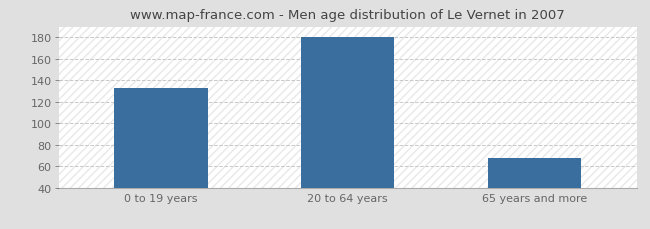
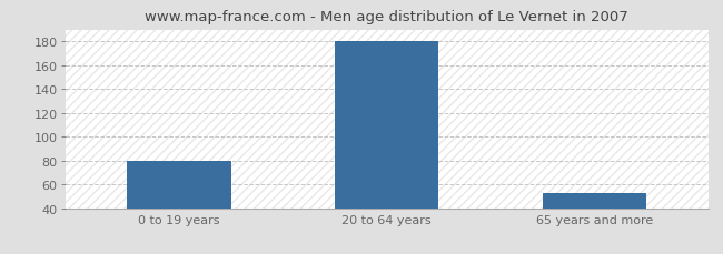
0 to 19 years: 133 -> 80
65 years and more: 68 -> 53
